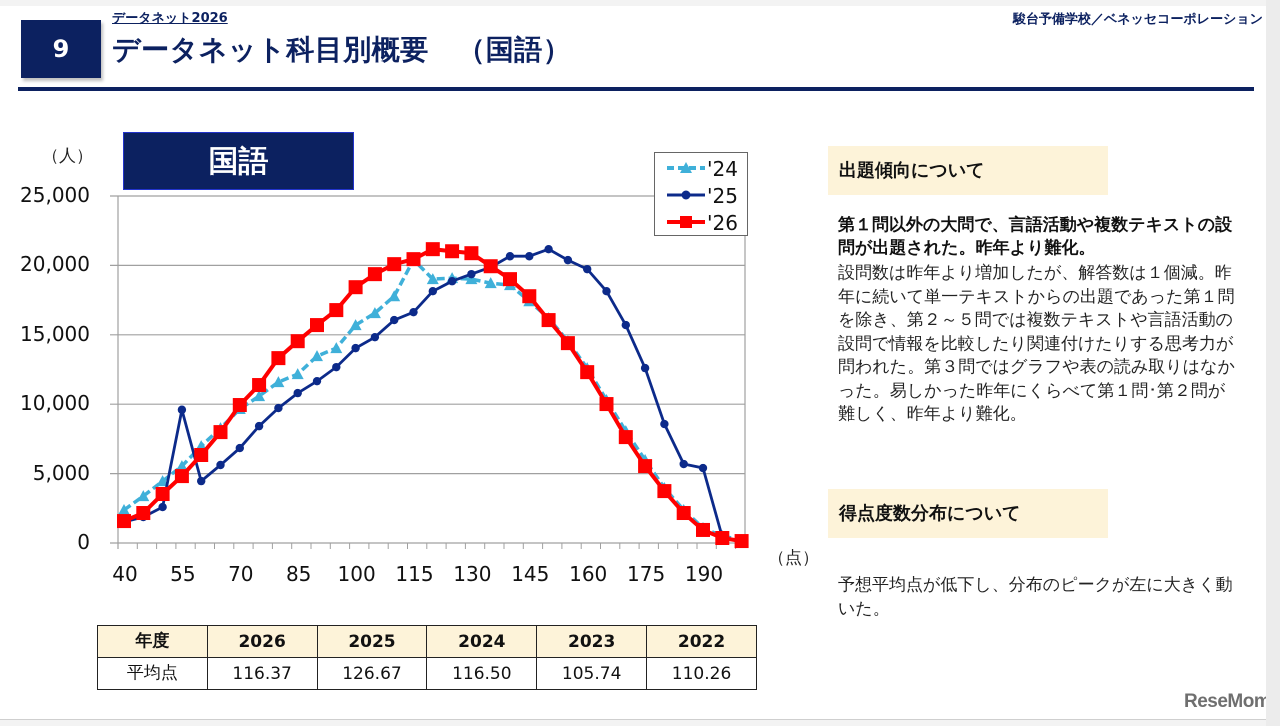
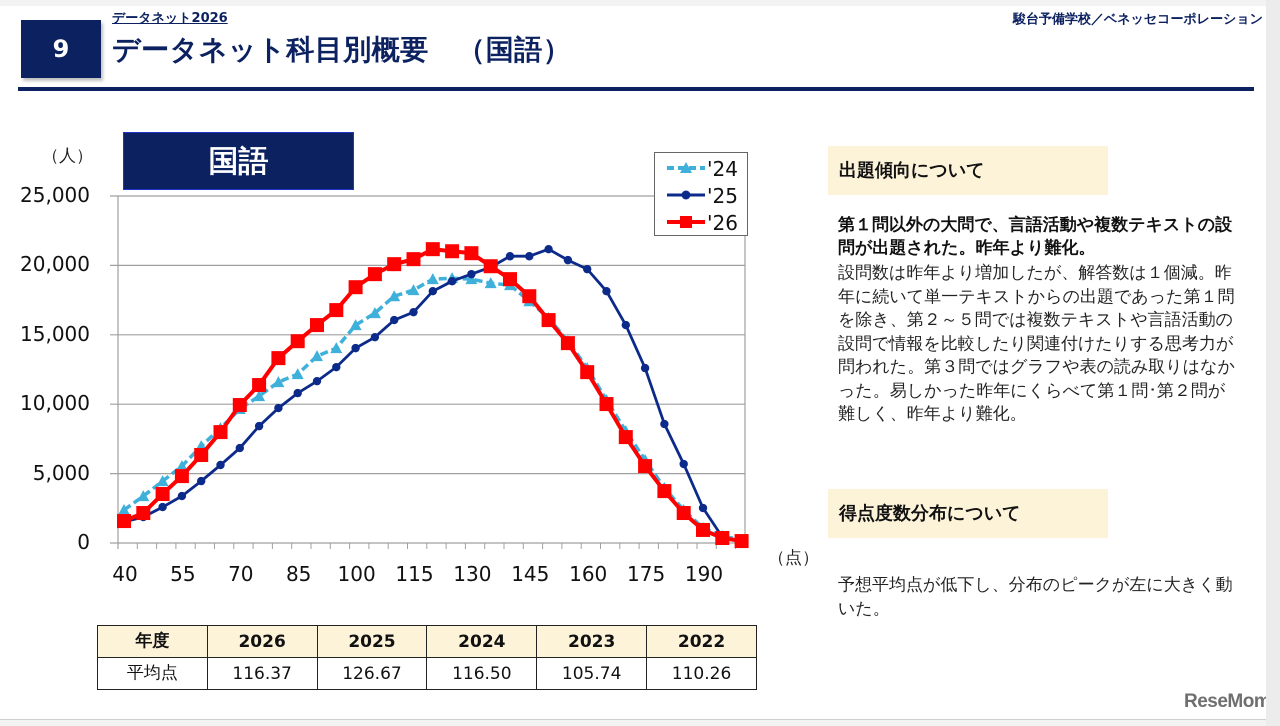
'25/55: 9600 -> 3400
'24/115: 20400 -> 18200
'25/190: 5400 -> 2500
